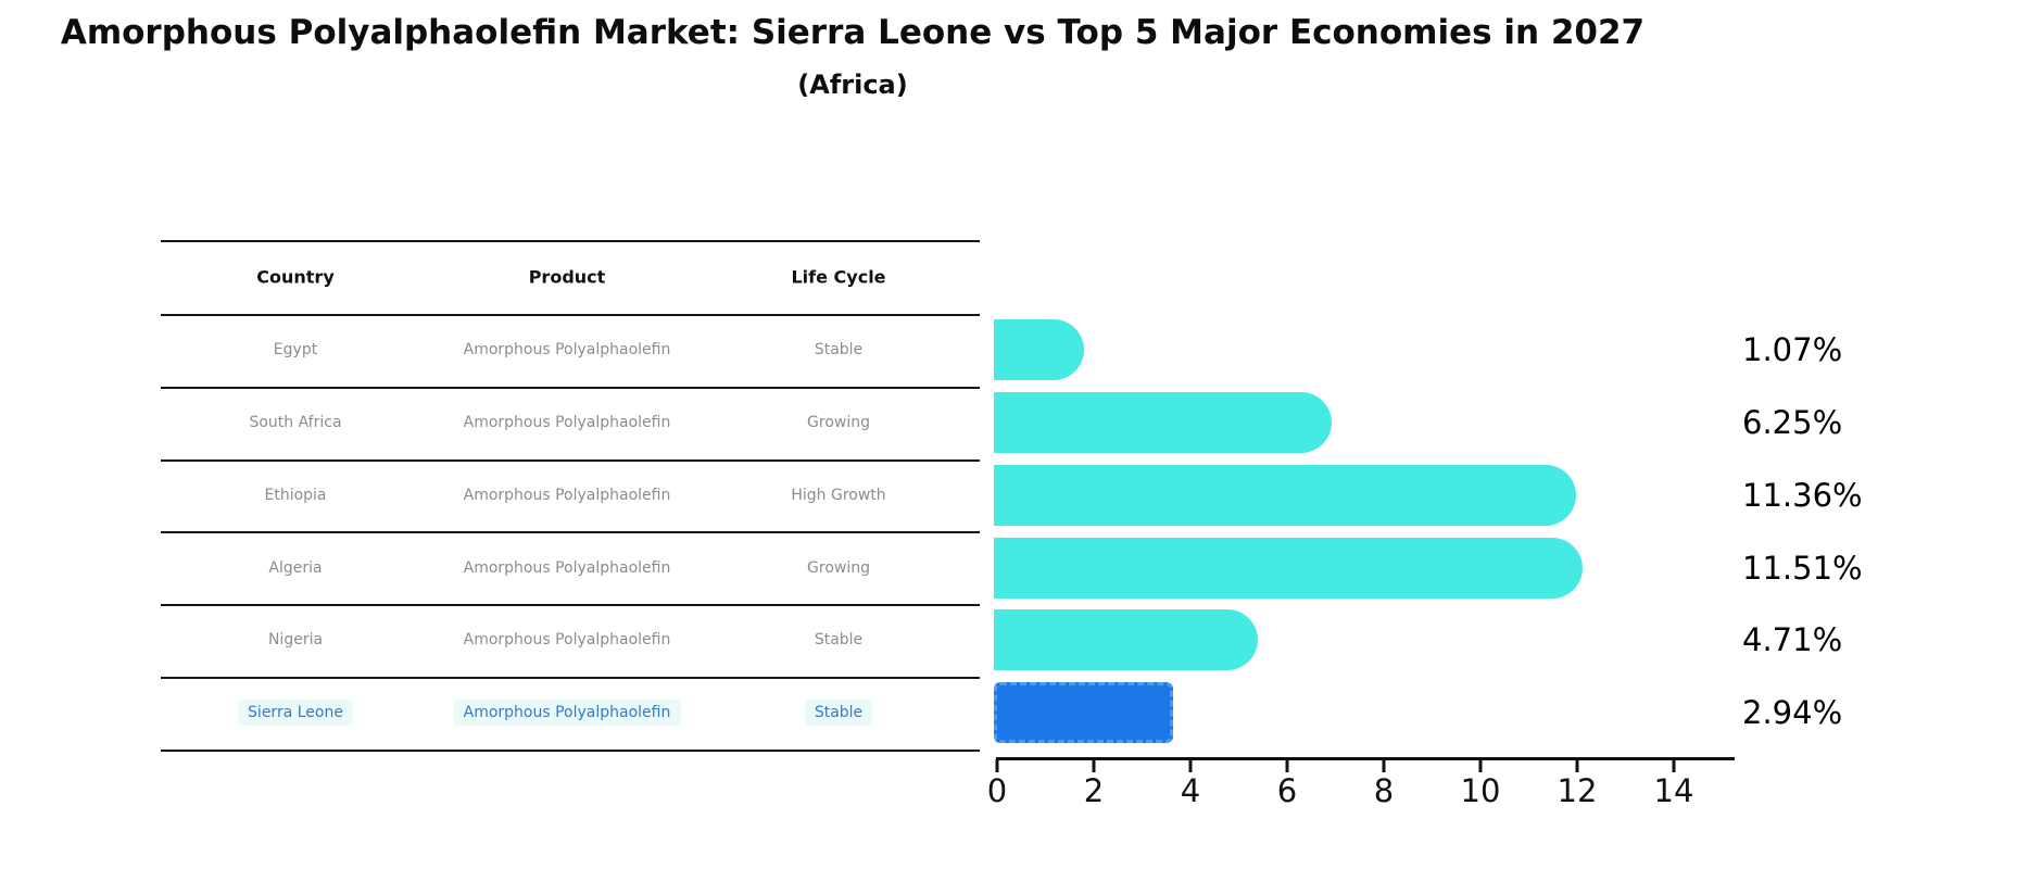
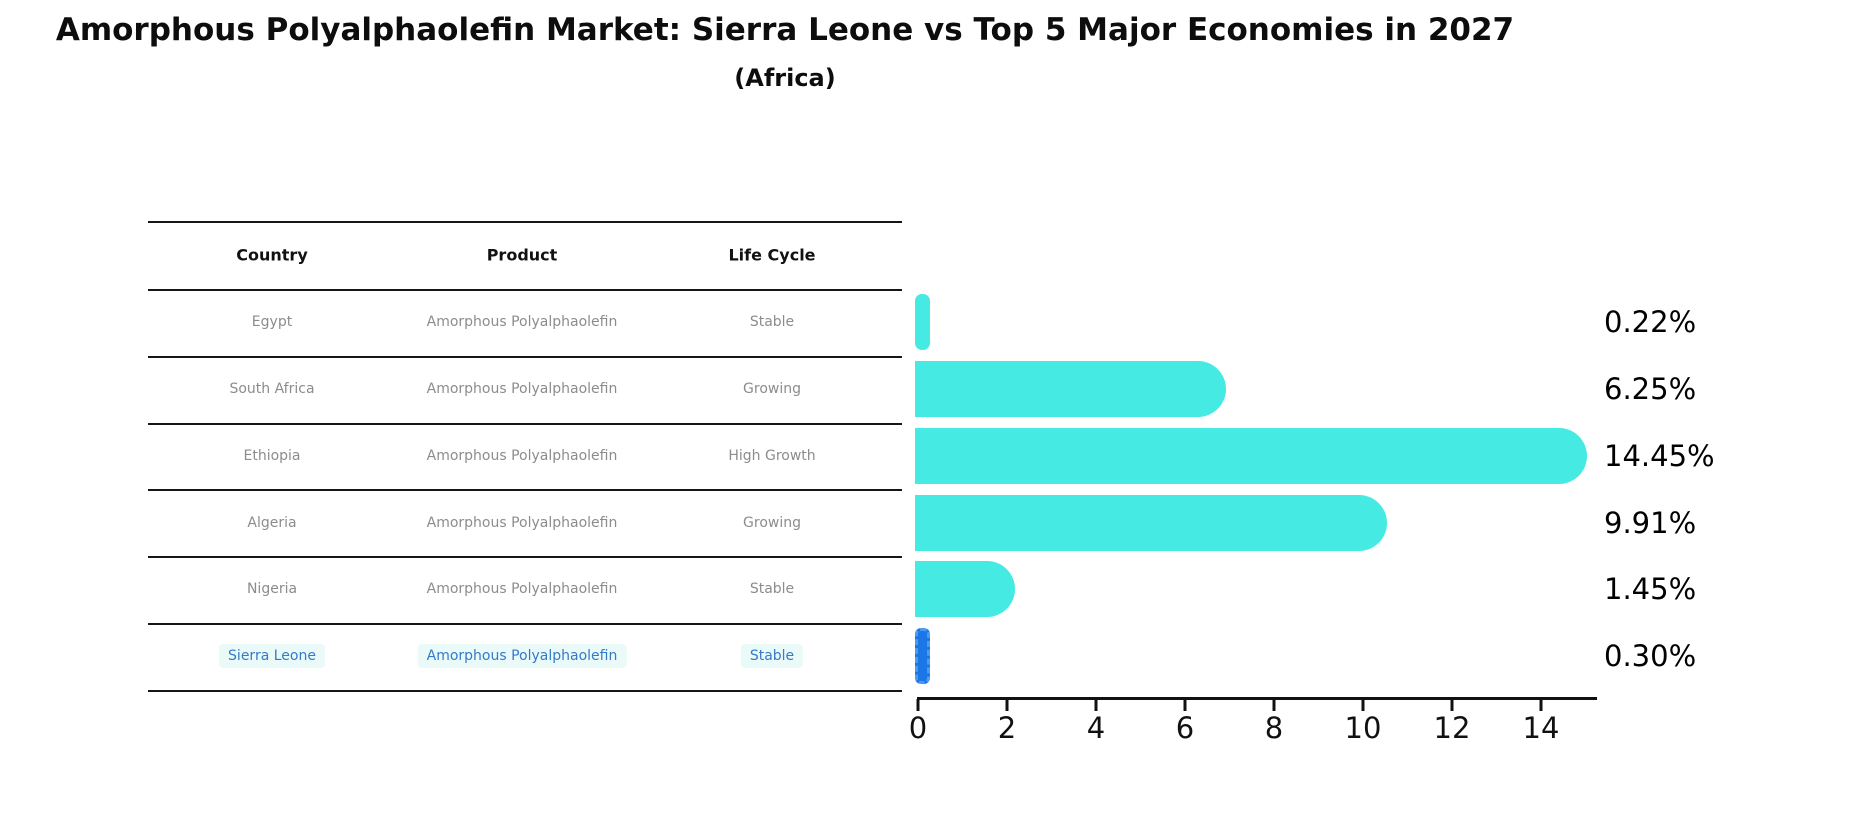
Egypt: 1.07% -> 0.22%
Ethiopia: 11.36% -> 14.45%
Algeria: 11.51% -> 9.91%
Nigeria: 4.71% -> 1.45%
Sierra Leone: 2.94% -> 0.30%
